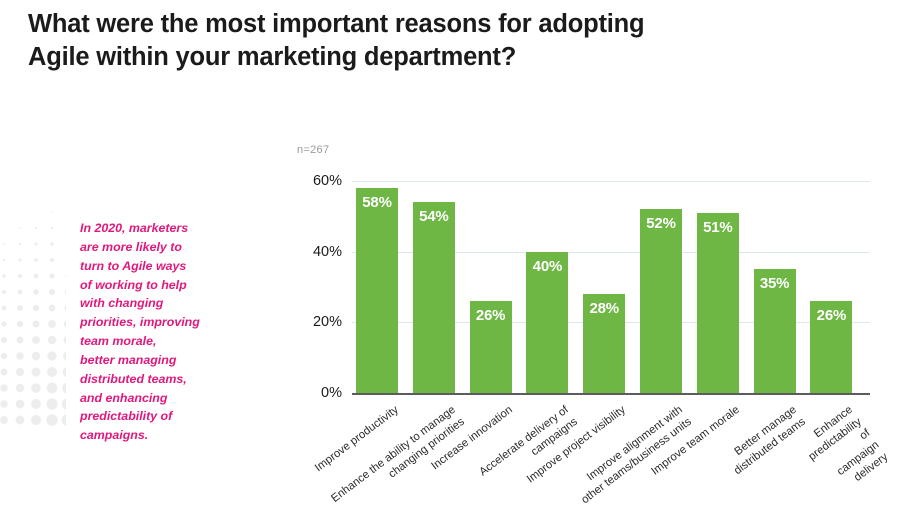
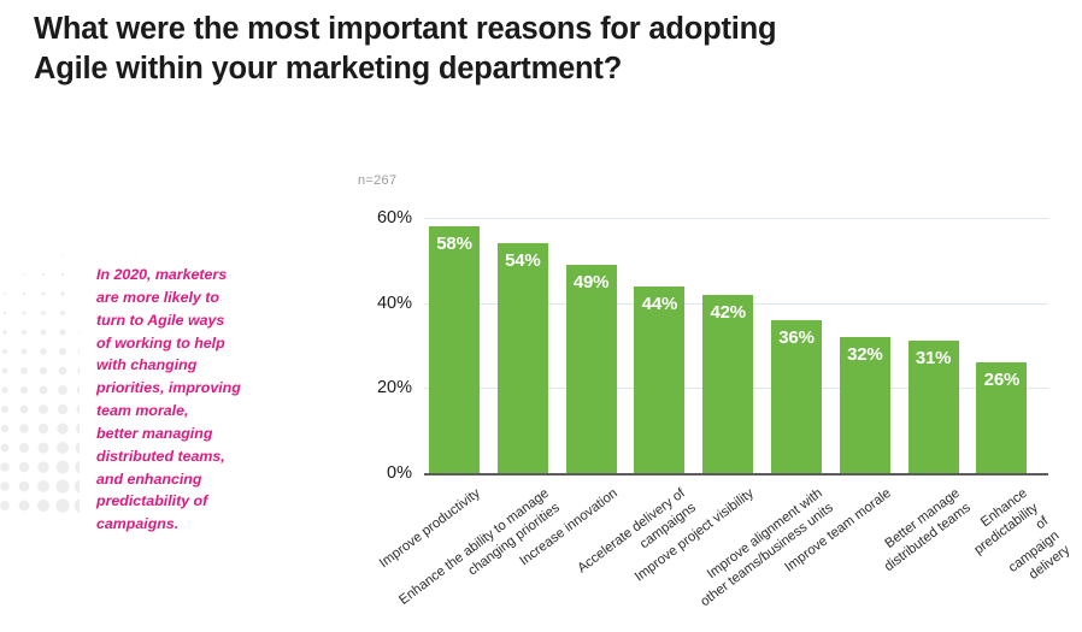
Increase innovation: 26% -> 49%
Accelerate delivery of campaigns: 40% -> 44%
Improve project visibility: 28% -> 42%
Improve alignment with other teams/business units: 52% -> 36%
Improve team morale: 51% -> 32%
Better manage distributed teams: 35% -> 31%
